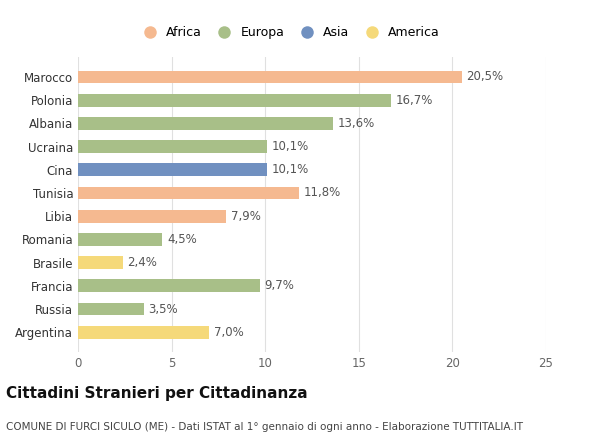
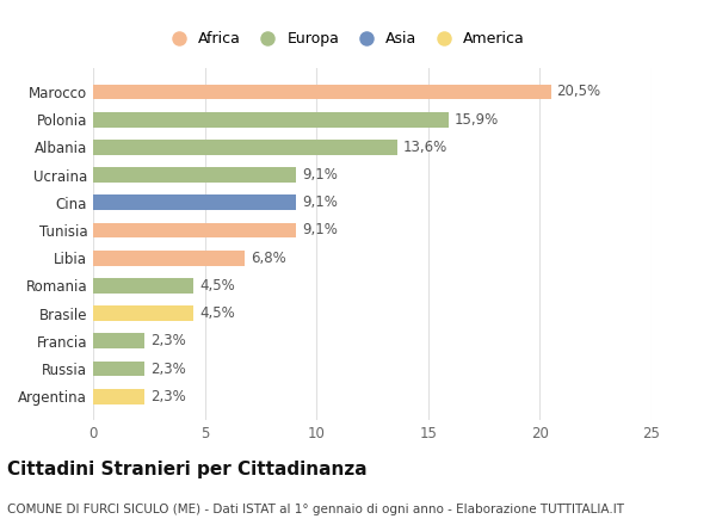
Polonia: 16,7% -> 15,9%
Ucraina: 10,1% -> 9,1%
Cina: 10,1% -> 9,1%
Tunisia: 11,8% -> 9,1%
Libia: 7,9% -> 6,8%
Brasile: 2,4% -> 4,5%
Francia: 9,7% -> 2,3%
Russia: 3,5% -> 2,3%
Argentina: 7,0% -> 2,3%
